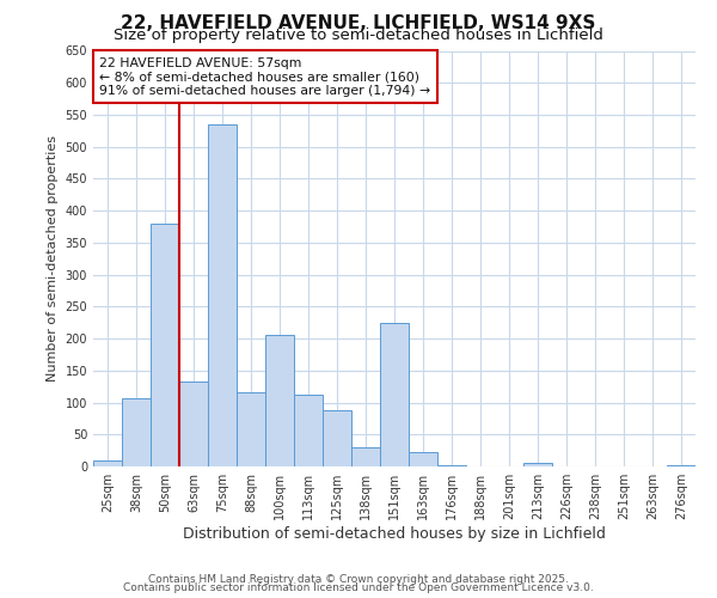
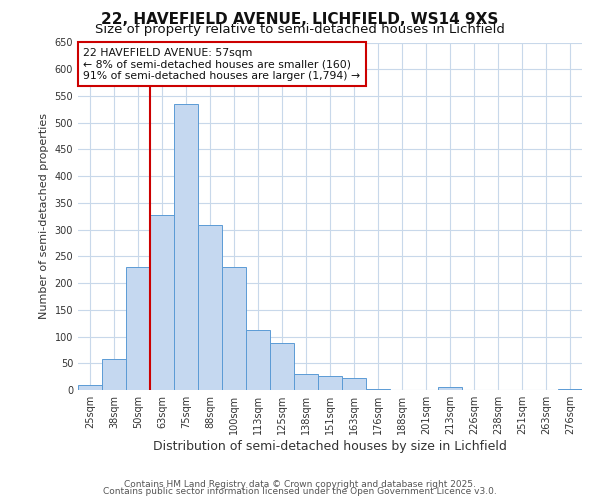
38sqm: 106 -> 58
50sqm: 380 -> 230
63sqm: 132 -> 328
88sqm: 116 -> 308
100sqm: 206 -> 230
151sqm: 224 -> 27
